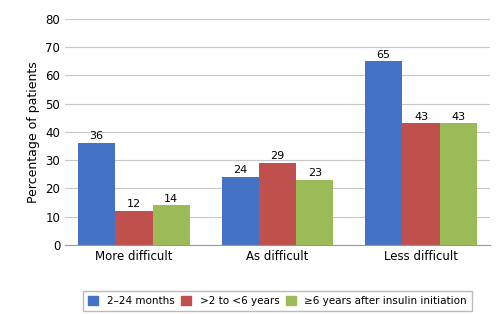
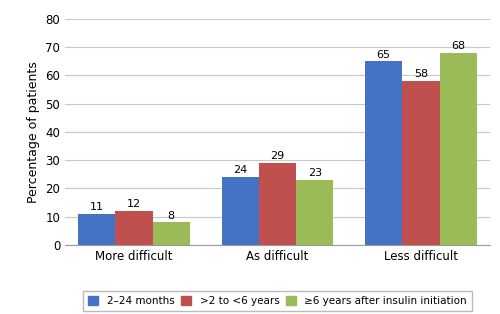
2–24 months/More difficult: 36 -> 11
≥6 years after insulin initiation/More difficult: 14 -> 8
>2 to <6 years/Less difficult: 43 -> 58
≥6 years after insulin initiation/Less difficult: 43 -> 68
